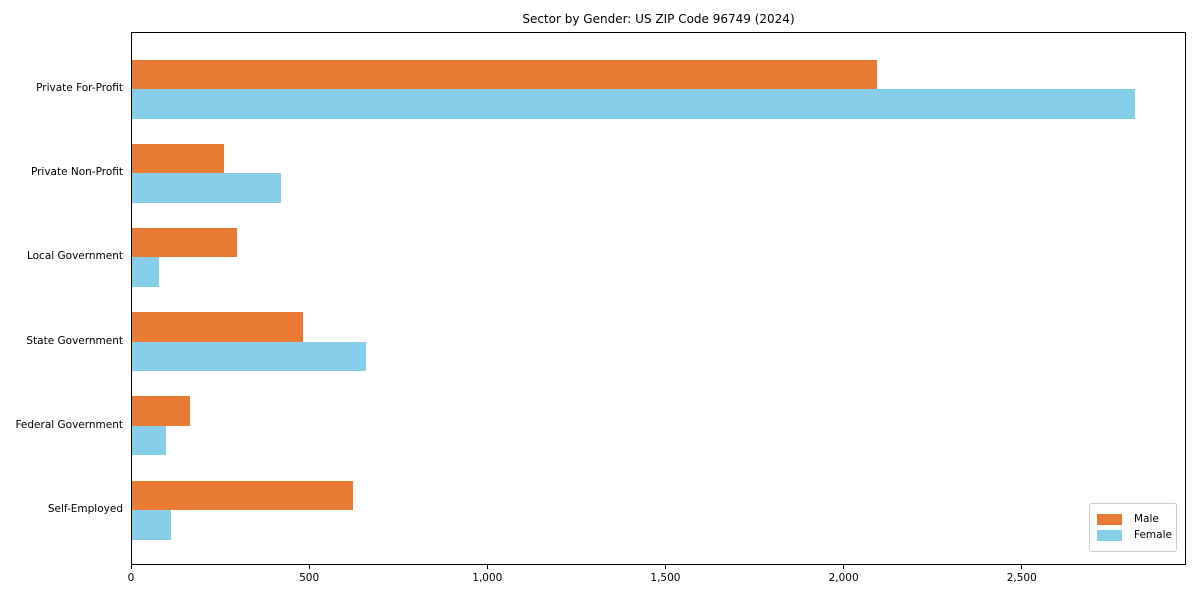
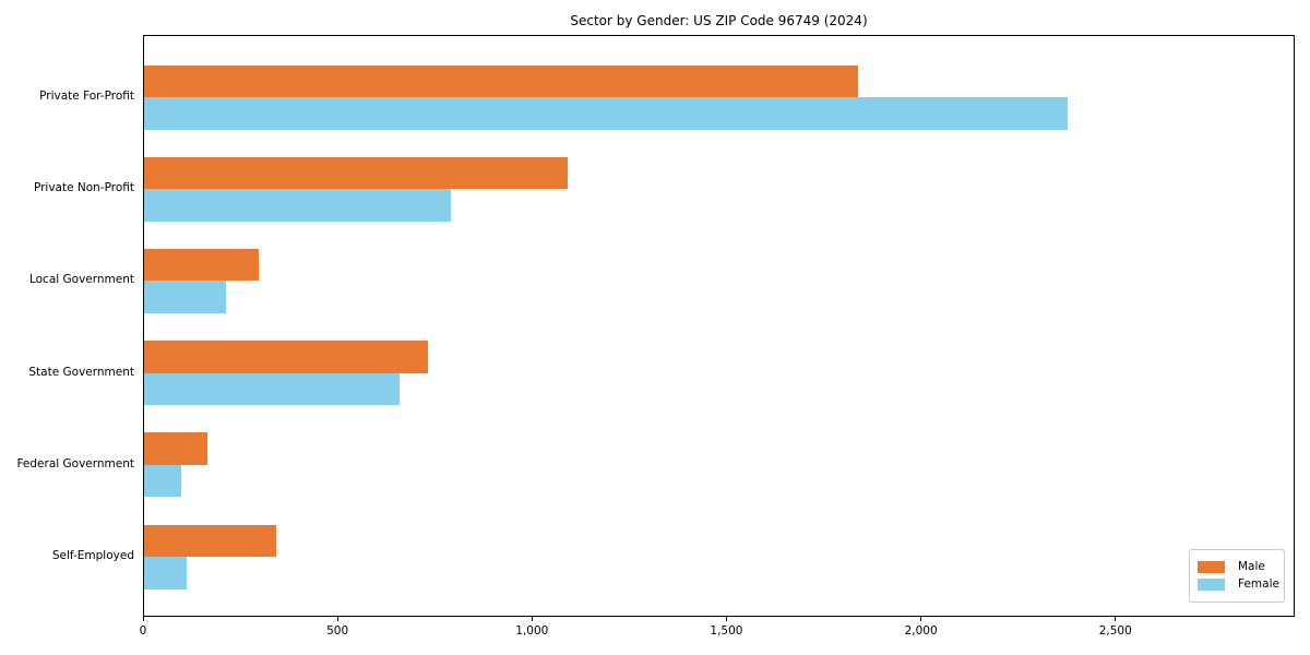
Male/Private For-Profit: 2100 -> 1840
Female/Private For-Profit: 2820 -> 2380
Male/Private Non-Profit: 260 -> 1090
Female/Private Non-Profit: 420 -> 790
Female/Local Government: 80 -> 210
Male/State Government: 480 -> 730
Male/Self-Employed: 620 -> 340
